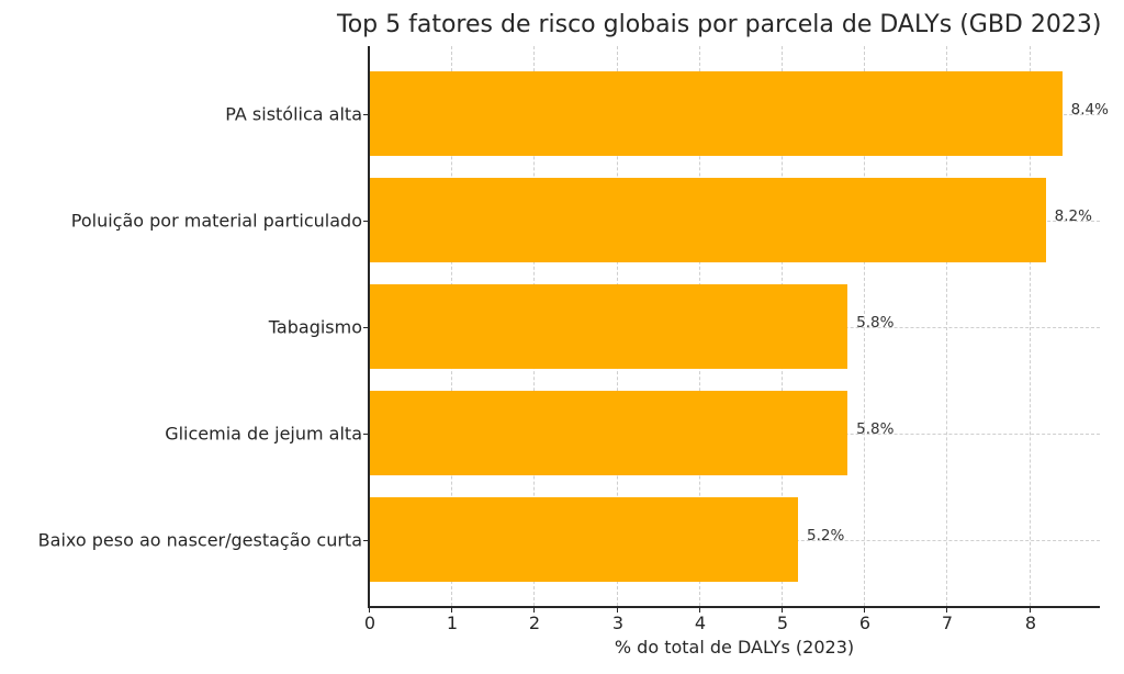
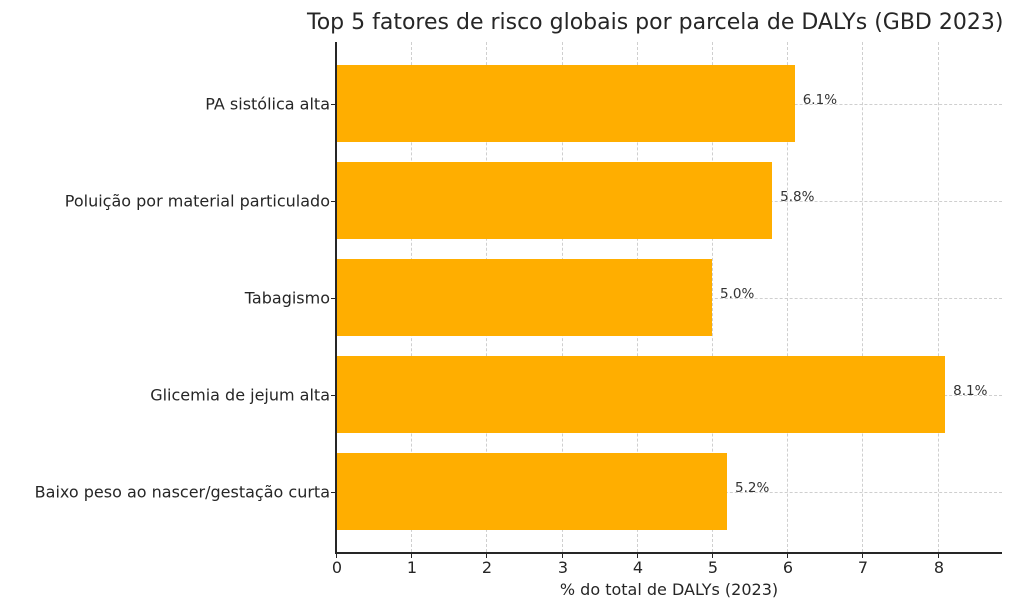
PA sistólica alta: 8.4% -> 6.1%
Poluição por material particulado: 8.2% -> 5.8%
Tabagismo: 5.8% -> 5.0%
Glicemia de jejum alta: 5.8% -> 8.1%
